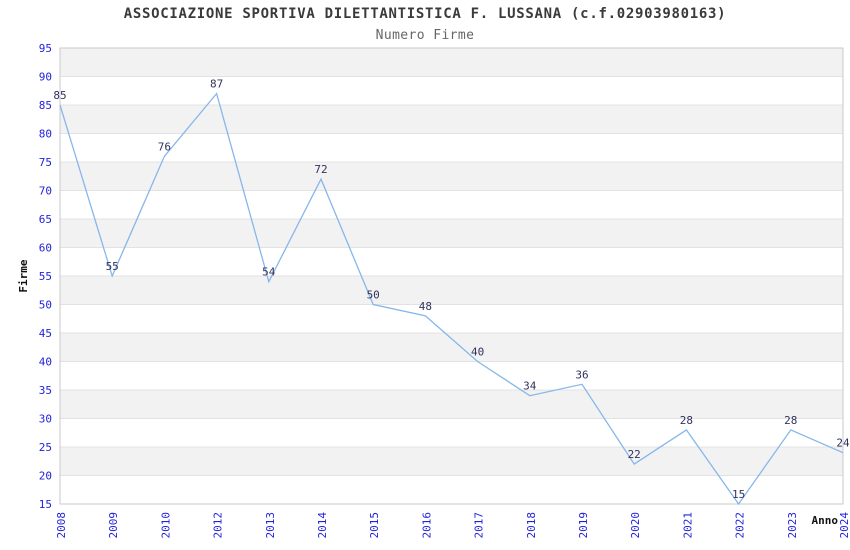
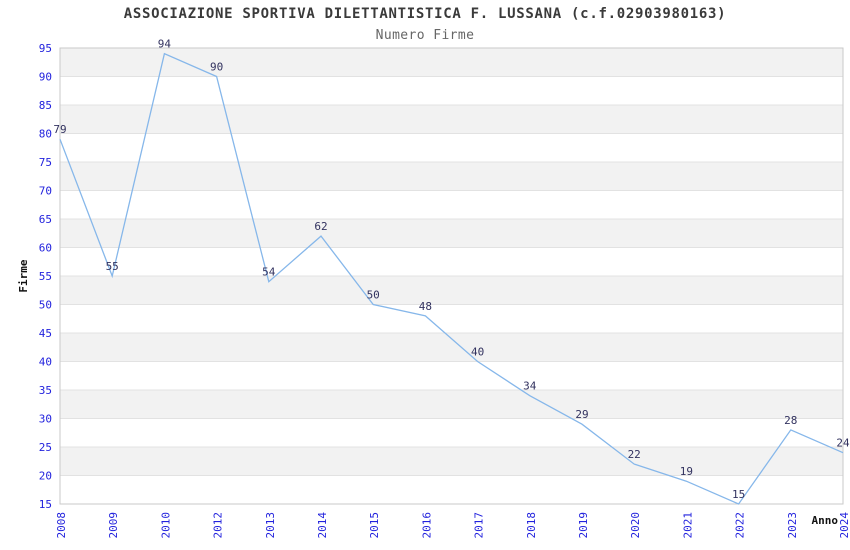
2008: 85 -> 79
2010: 76 -> 94
2012: 87 -> 90
2014: 72 -> 62
2019: 36 -> 29
2021: 28 -> 19
